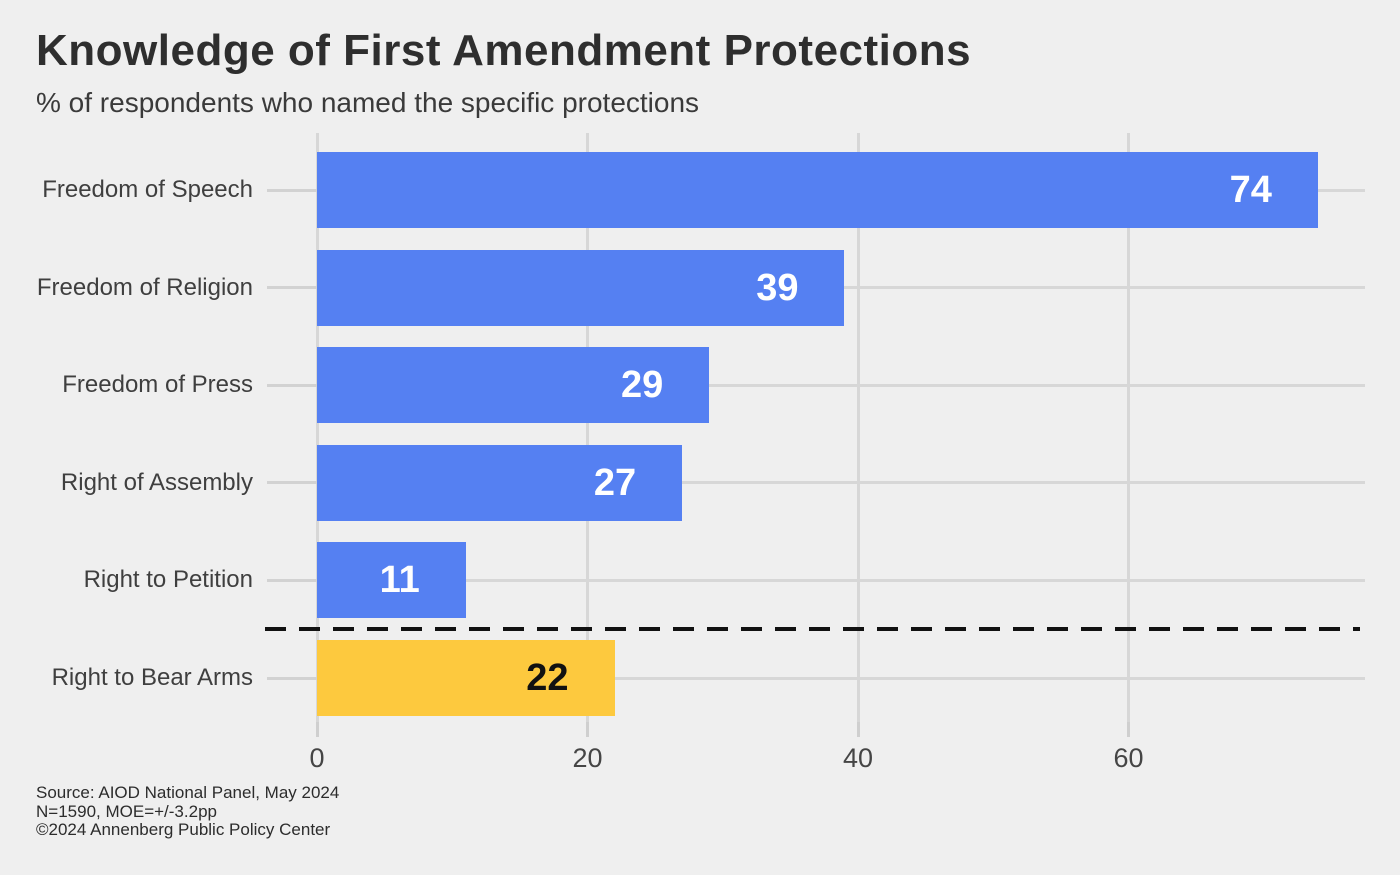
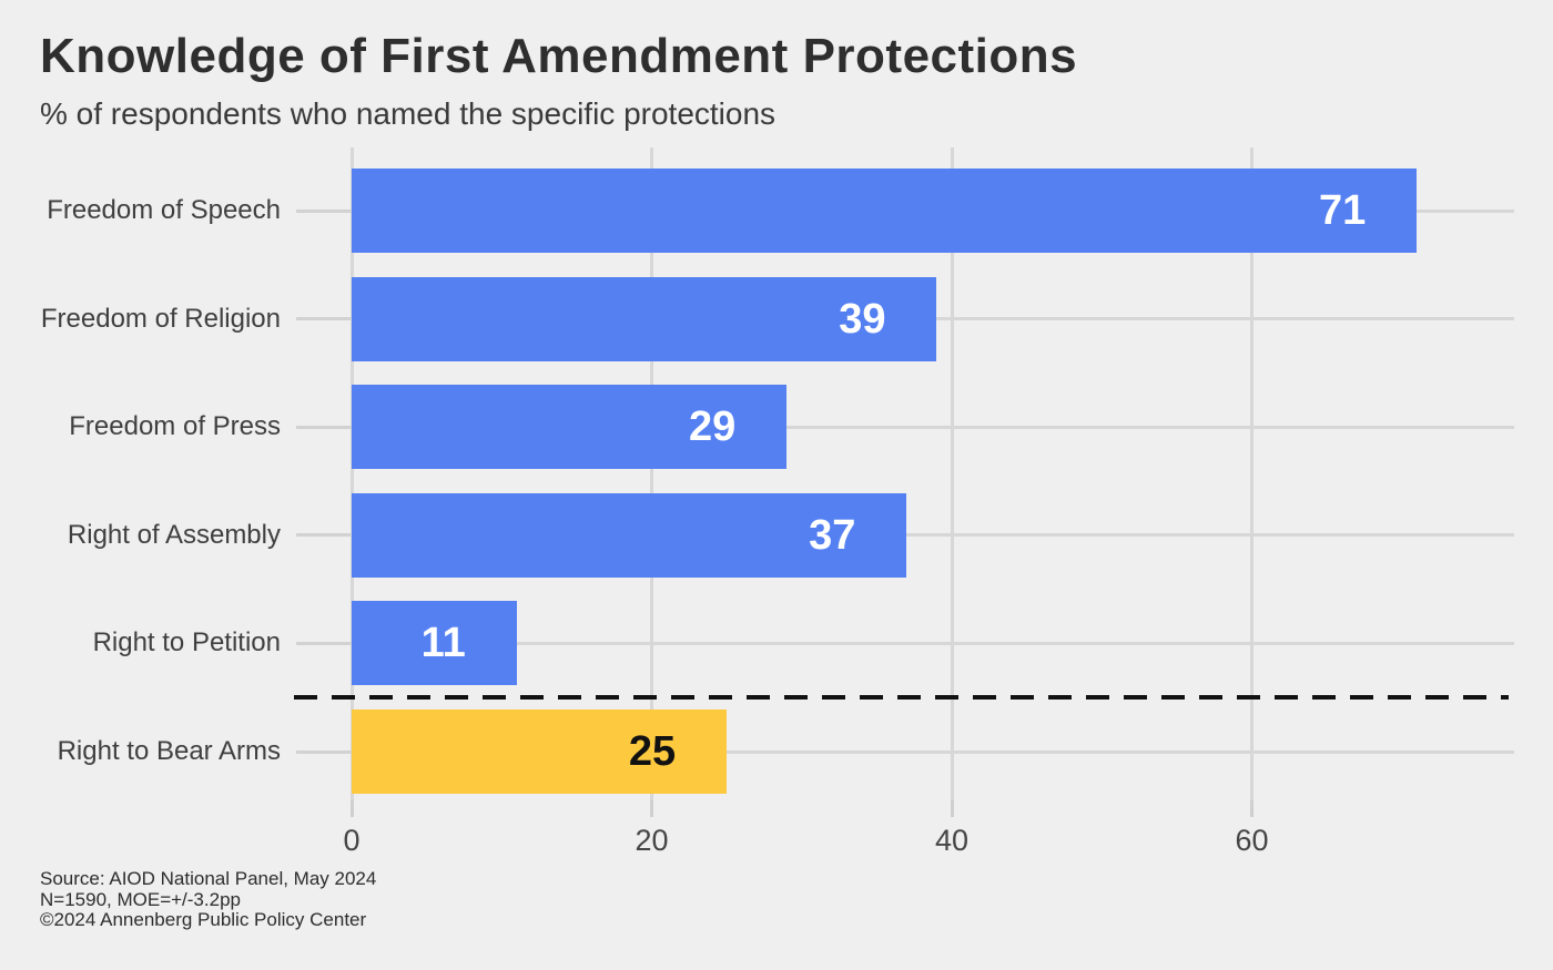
Freedom of Speech: 74 -> 71
Right of Assembly: 27 -> 37
Right to Bear Arms: 22 -> 25
